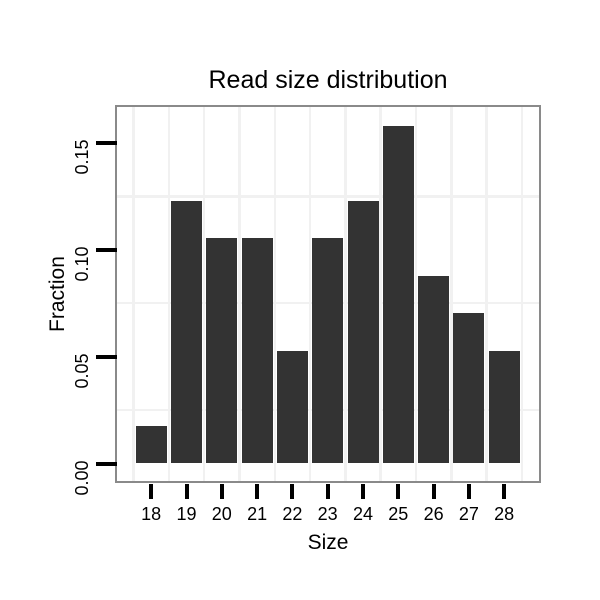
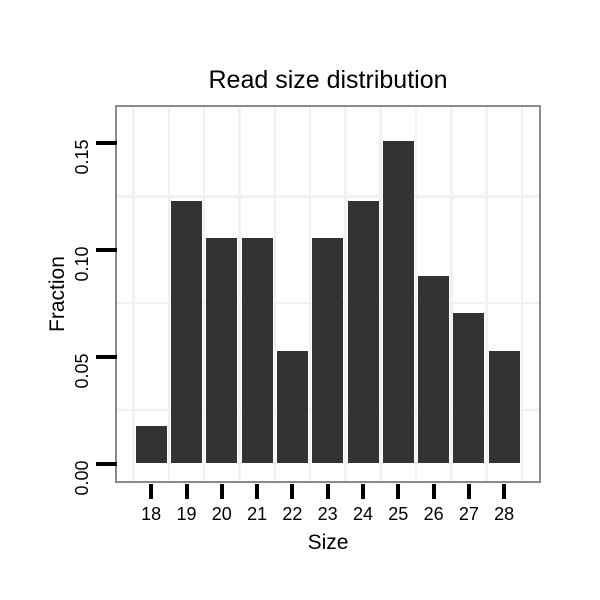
25: 0.158 -> 0.151
